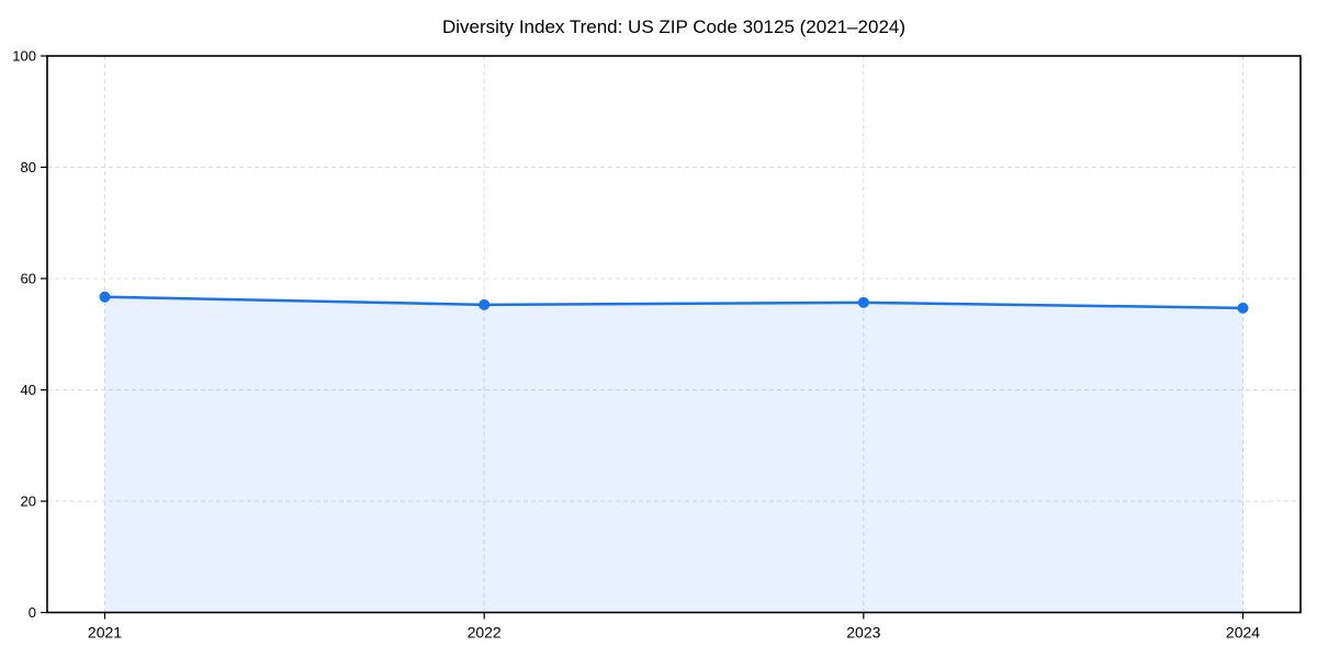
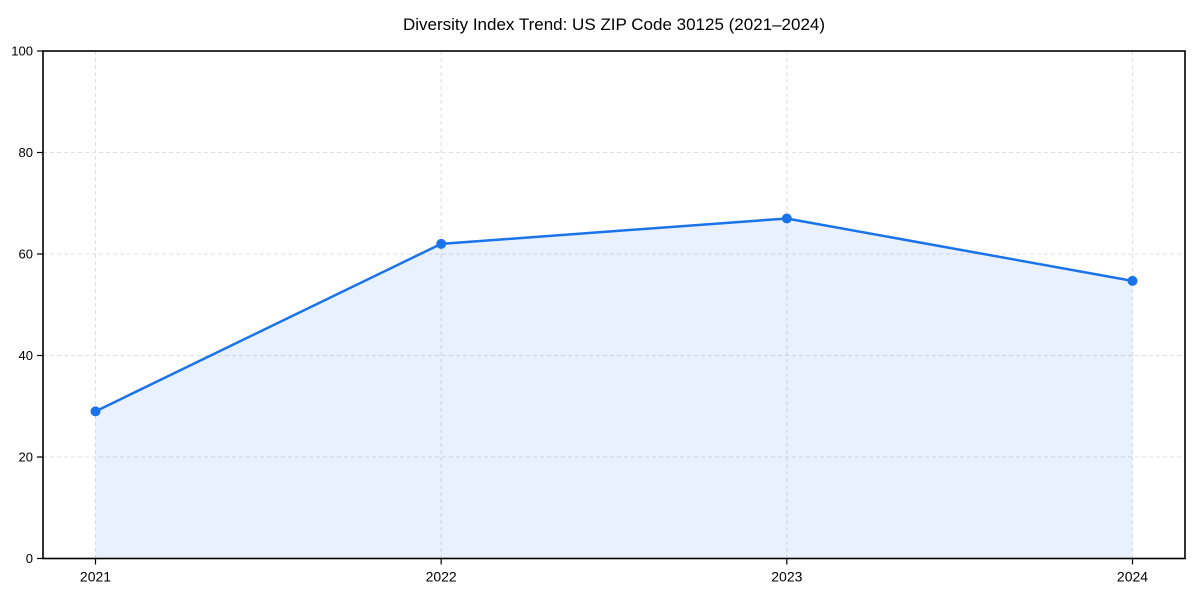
2021: 57 -> 29
2022: 55 -> 62
2023: 56 -> 67
